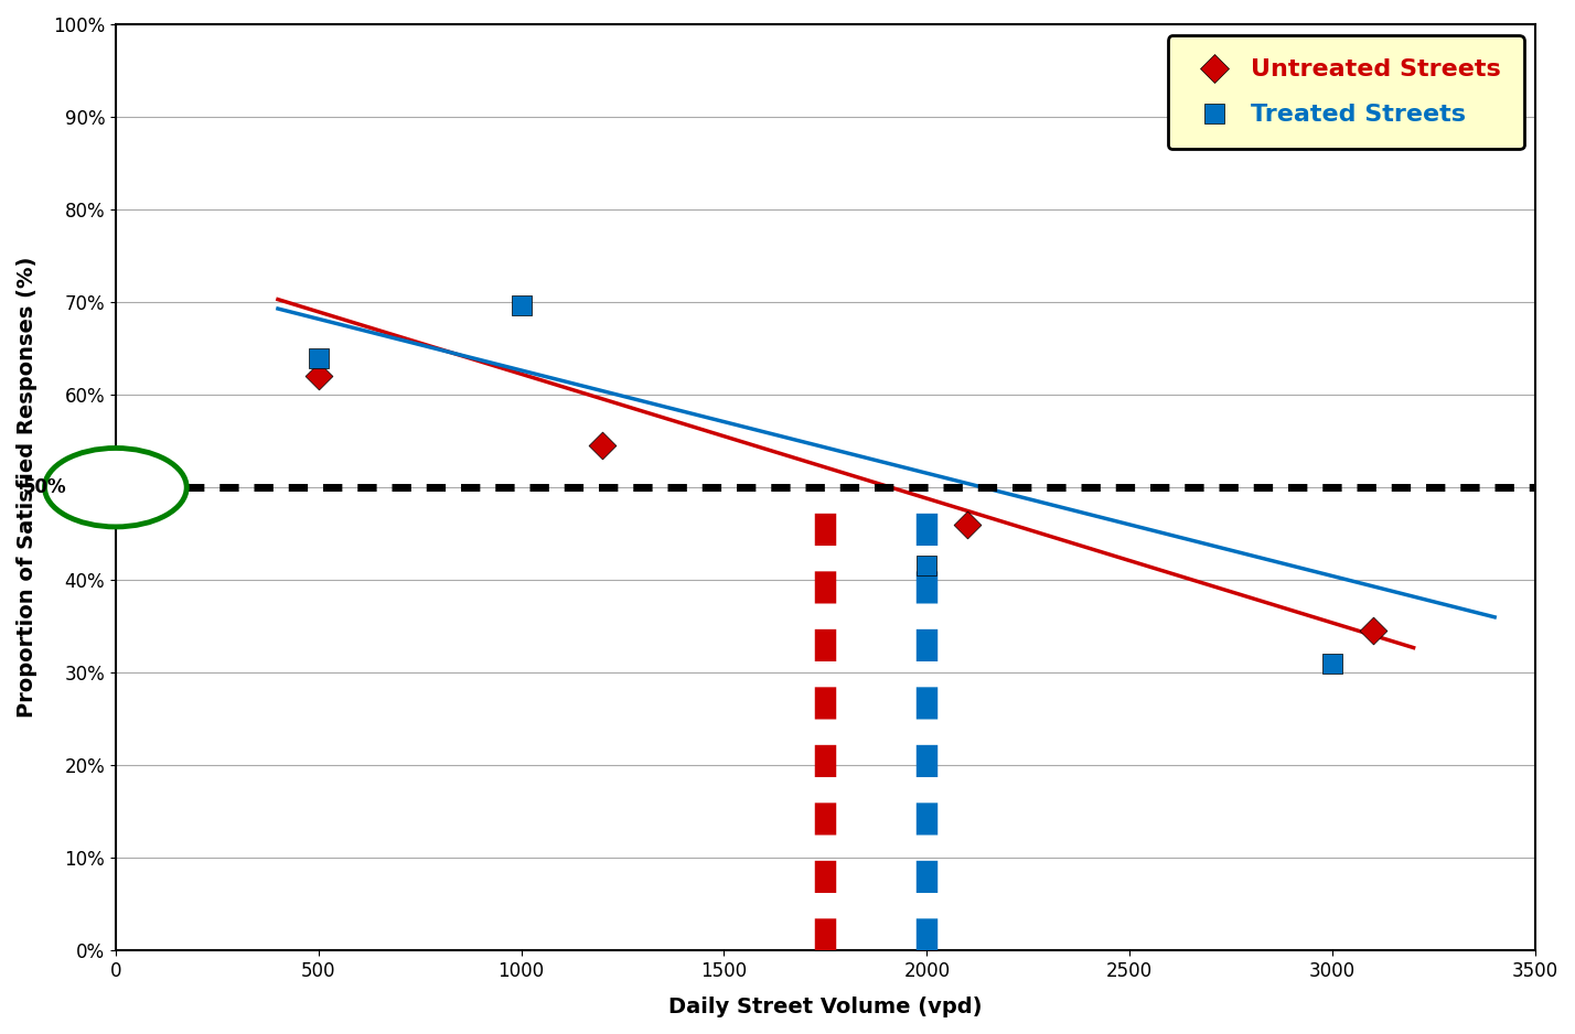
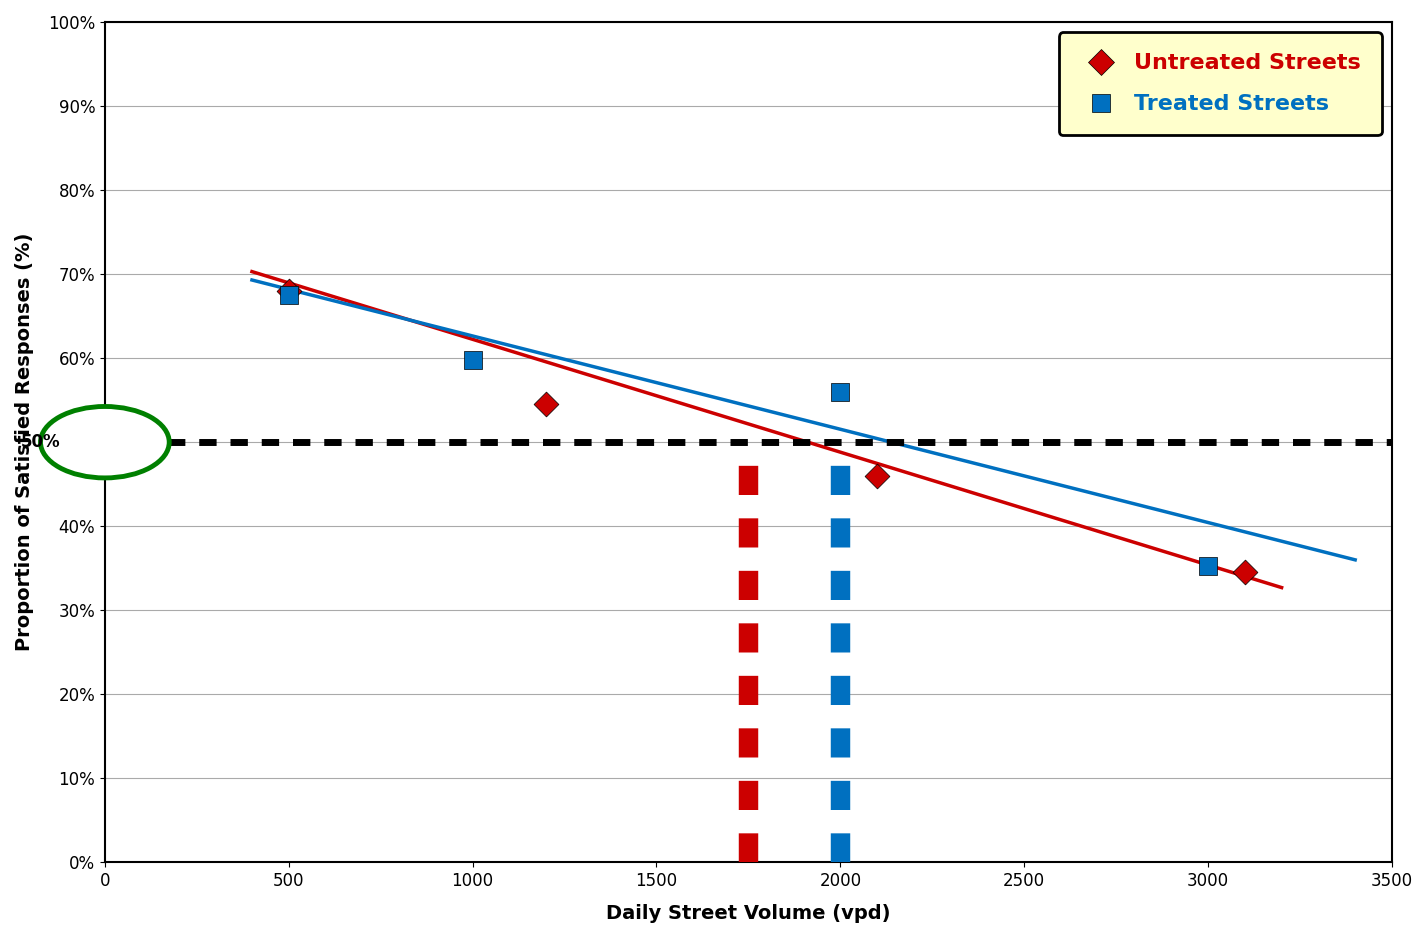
Untreated Streets/500: 62.0% -> 68.0%
Treated Streets/500: 64.0% -> 67.5%
Treated Streets/1000: 69.6% -> 59.8%
Treated Streets/2000: 41.6% -> 56.0%
Treated Streets/3000: 31.0% -> 35.3%
